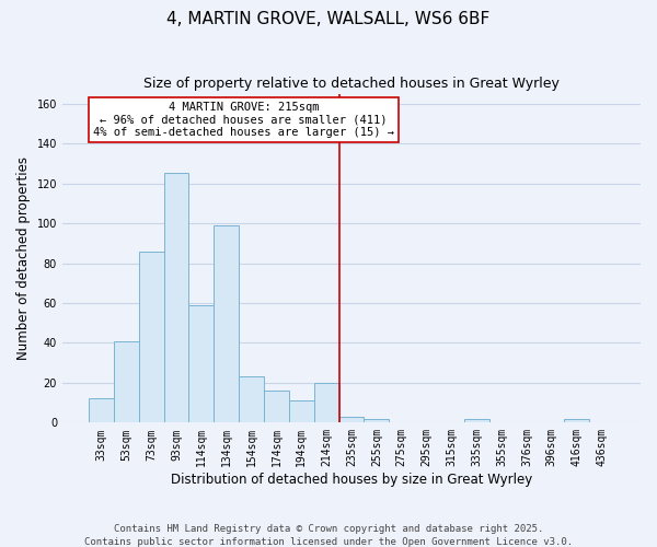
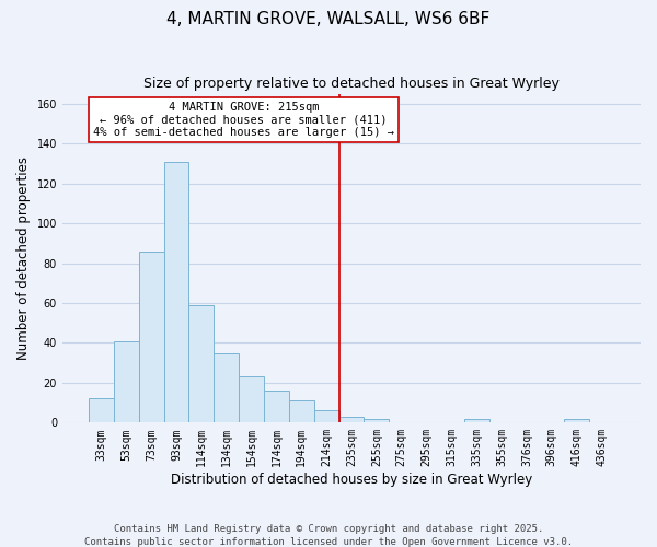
93sqm: 125 -> 131
134sqm: 99 -> 35
214sqm: 20 -> 6
